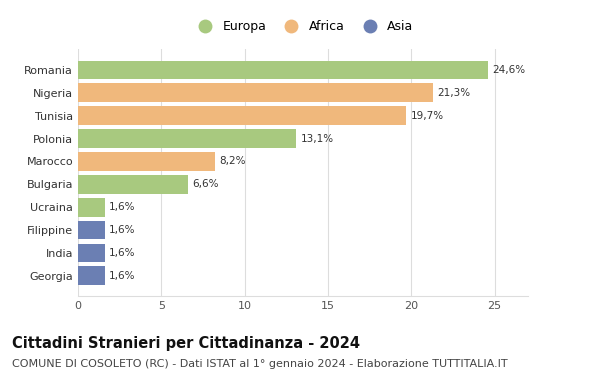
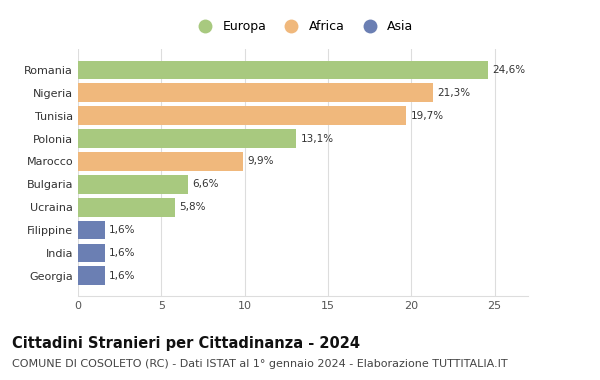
Marocco: 8,2% -> 9,9%
Ucraina: 1,6% -> 5,8%
